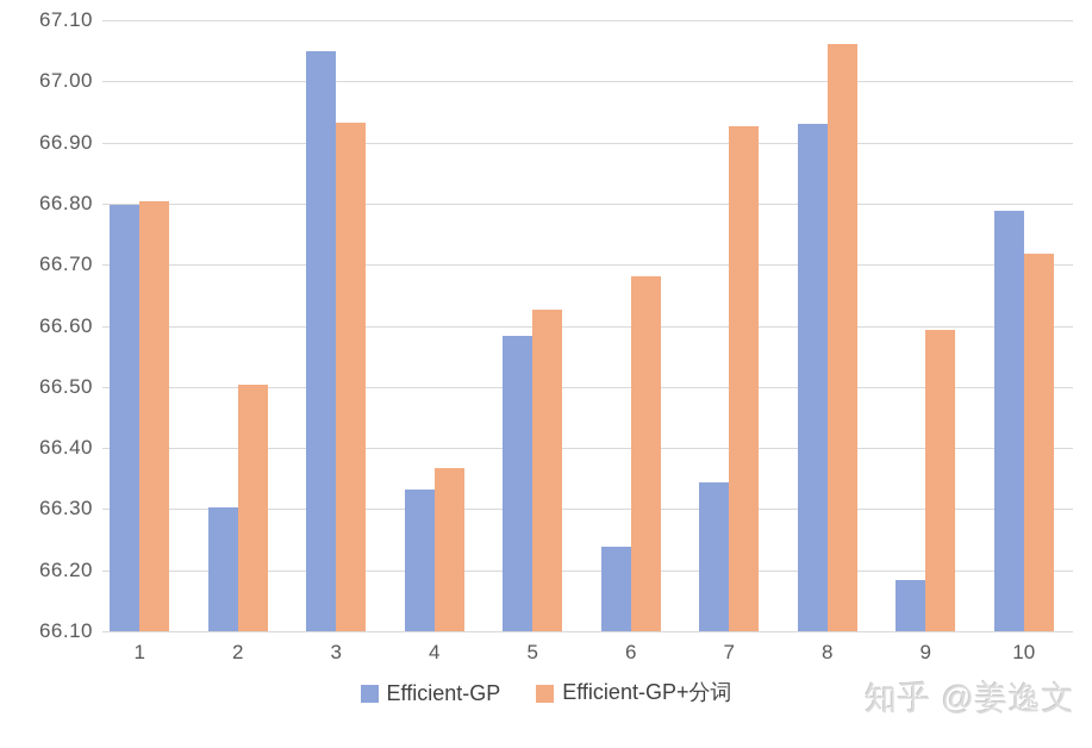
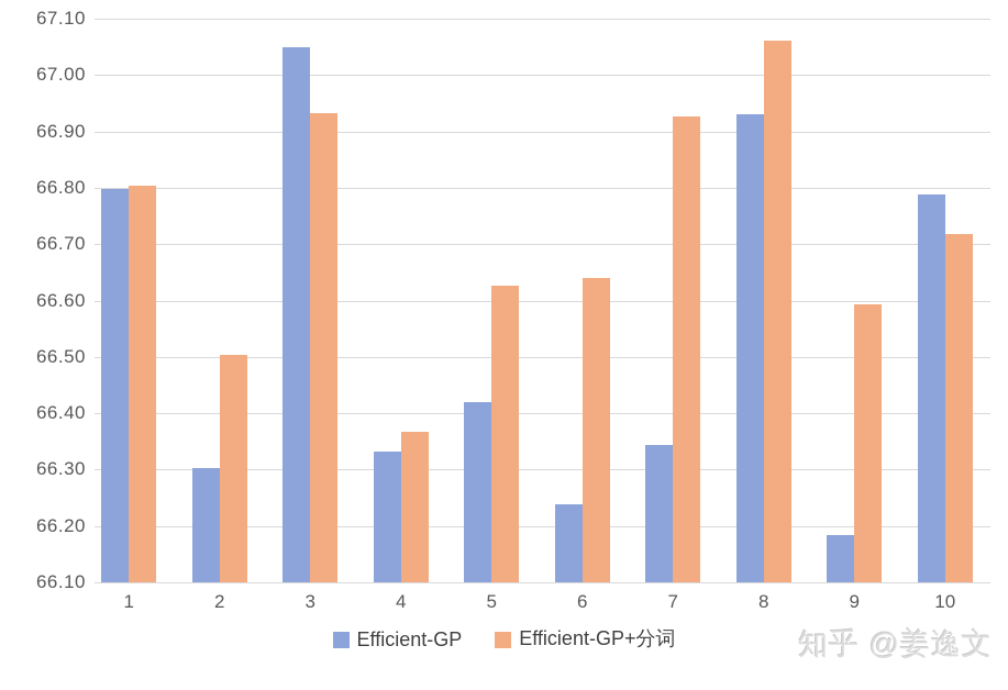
Efficient-GP/5: 66.58 -> 66.42
Efficient-GP+分词/6: 66.68 -> 66.64
